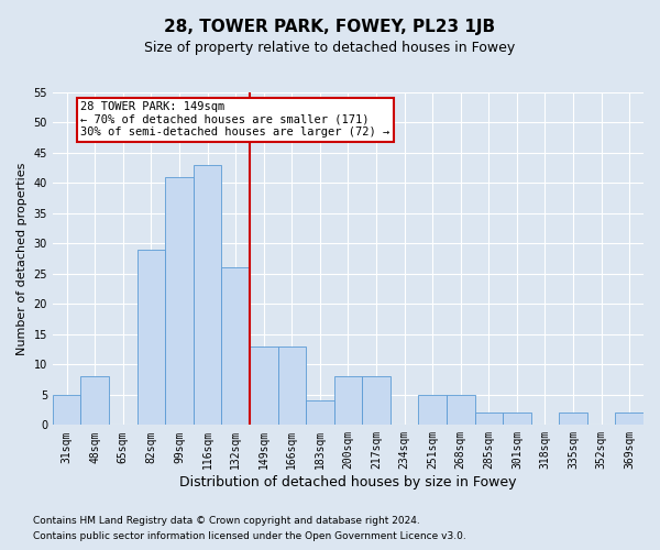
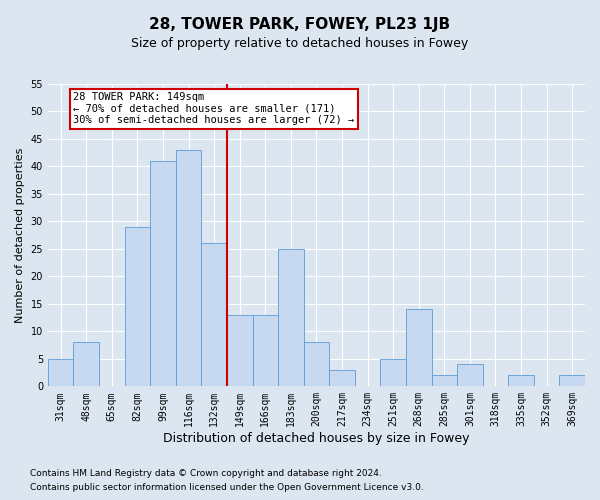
183sqm: 4 -> 25
217sqm: 8 -> 3
268sqm: 5 -> 14
301sqm: 2 -> 4
